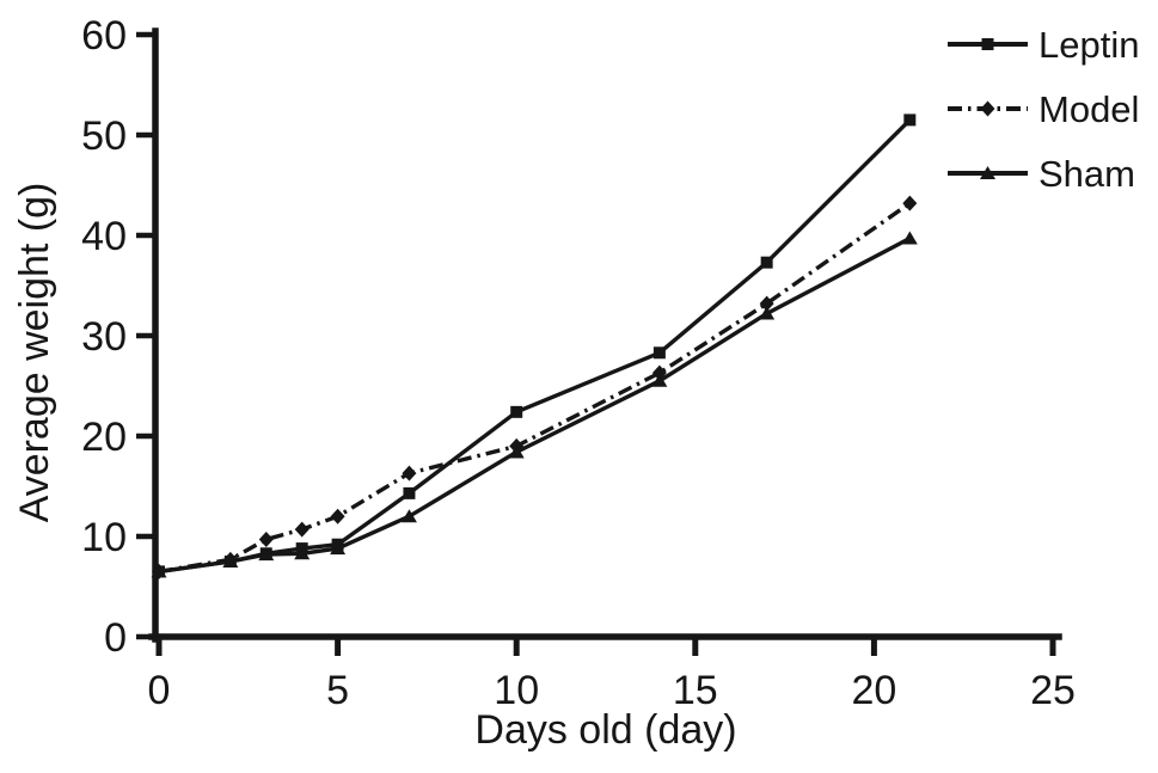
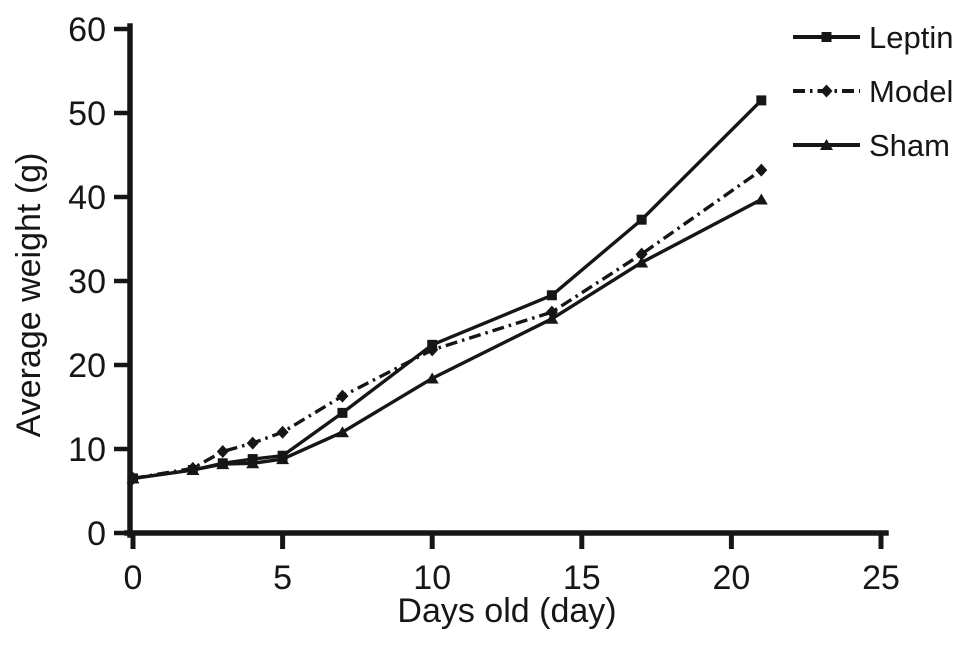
Model/10: 19 -> 22
